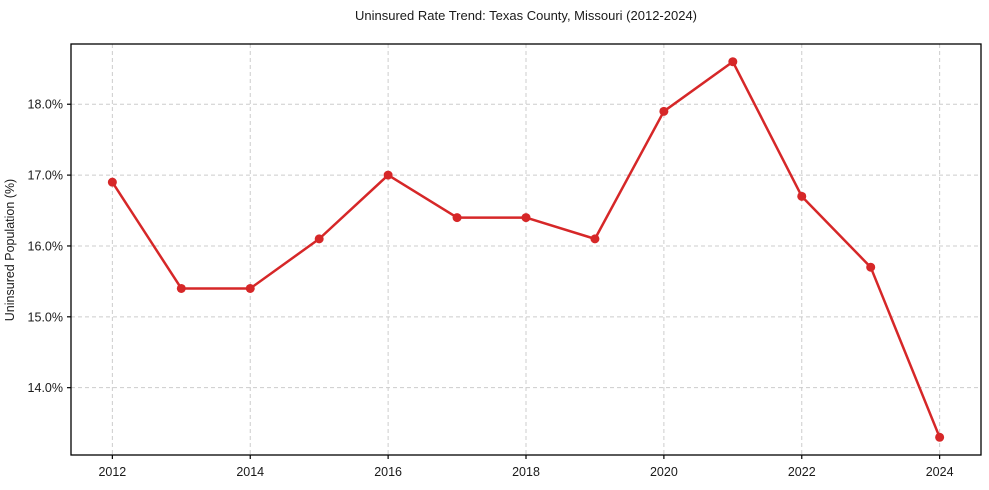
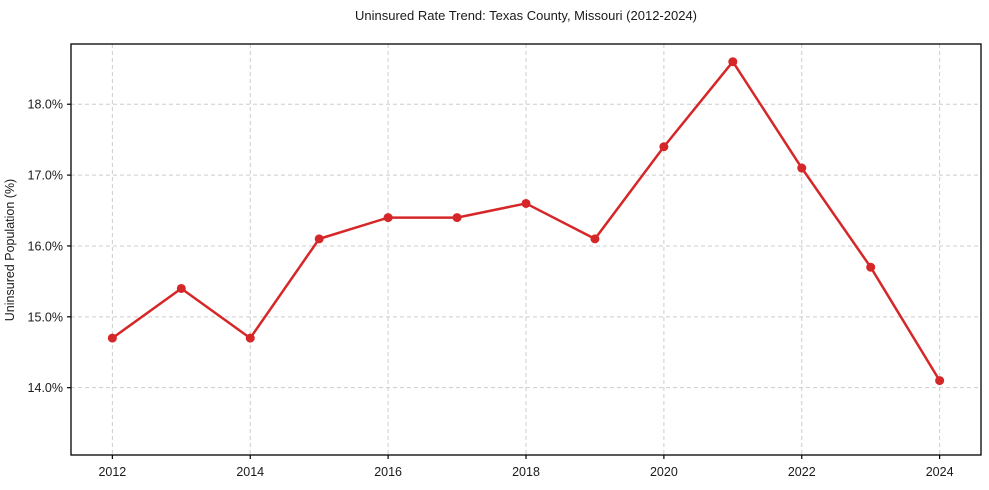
2012: 16.9% -> 14.7%
2014: 15.4% -> 14.7%
2016: 17.0% -> 16.4%
2018: 16.4% -> 16.6%
2020: 17.9% -> 17.4%
2022: 16.7% -> 17.1%
2024: 13.3% -> 14.1%
